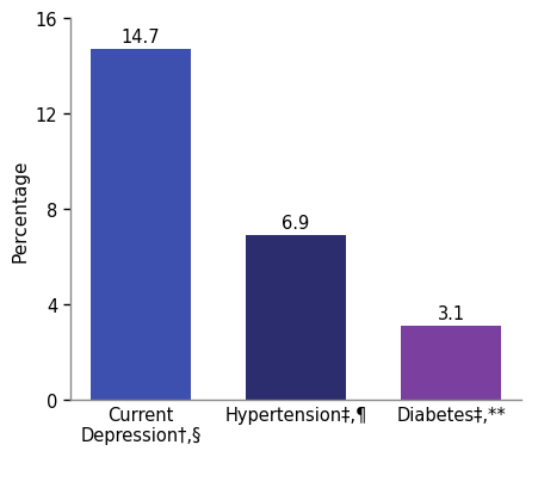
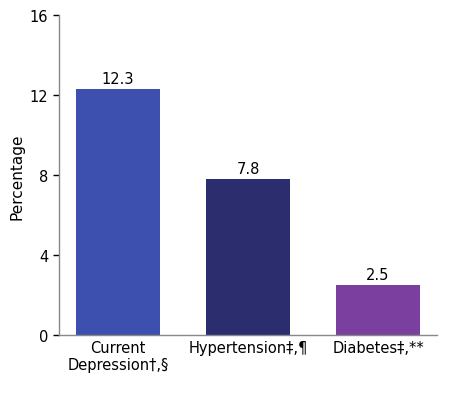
Current Depression†,§: 14.7 -> 12.3
Hypertension‡,¶: 6.9 -> 7.8
Diabetes‡,**: 3.1 -> 2.5
